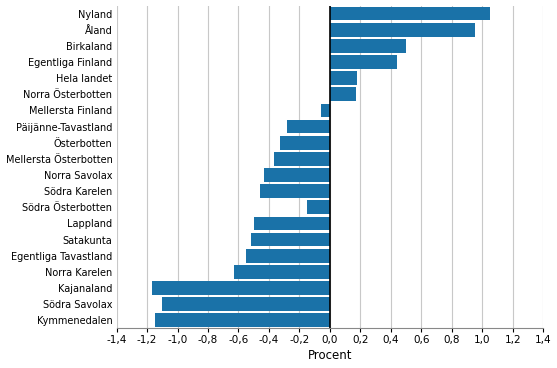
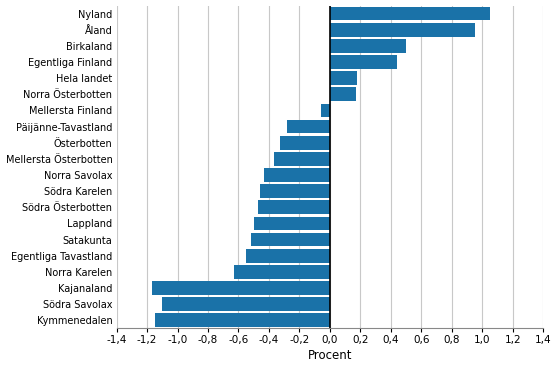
Södra Österbotten: -0,15 -> -0,47
